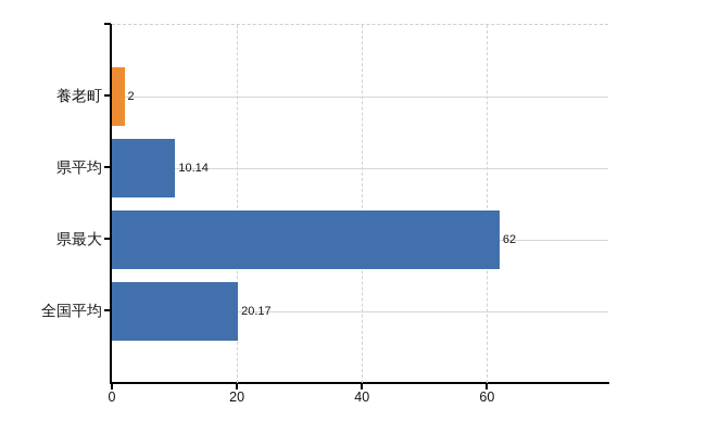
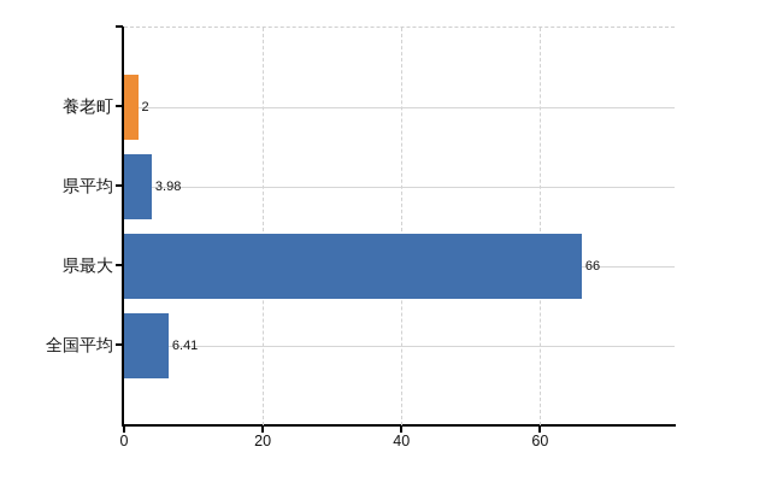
県平均: 10.14 -> 3.98
県最大: 62 -> 66
全国平均: 20.17 -> 6.41
